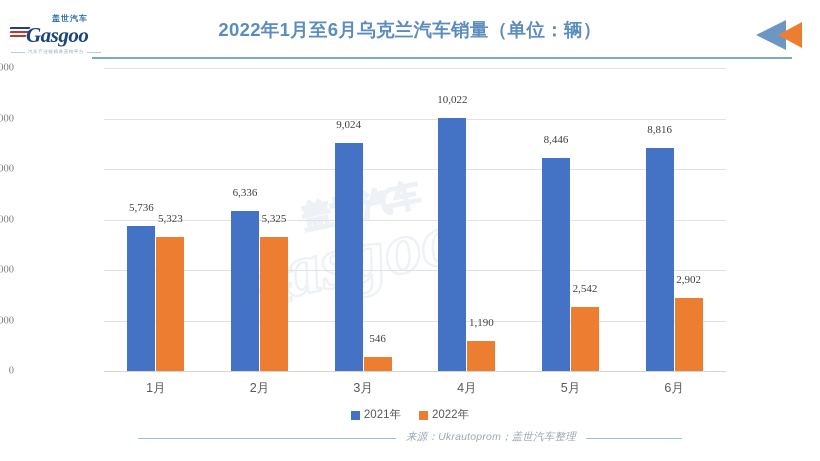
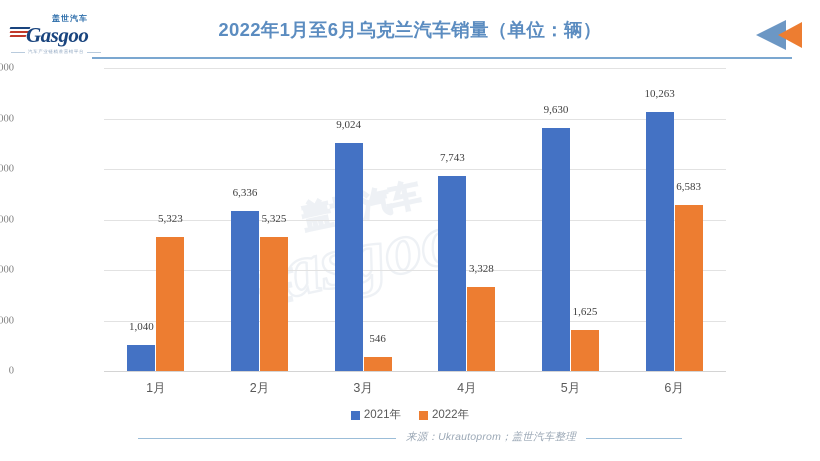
2021年/1月: 5,736 -> 1,040
2021年/4月: 10,022 -> 7,743
2022年/4月: 1,190 -> 3,328
2021年/5月: 8,446 -> 9,630
2022年/5月: 2,542 -> 1,625
2021年/6月: 8,816 -> 10,263
2022年/6月: 2,902 -> 6,583
